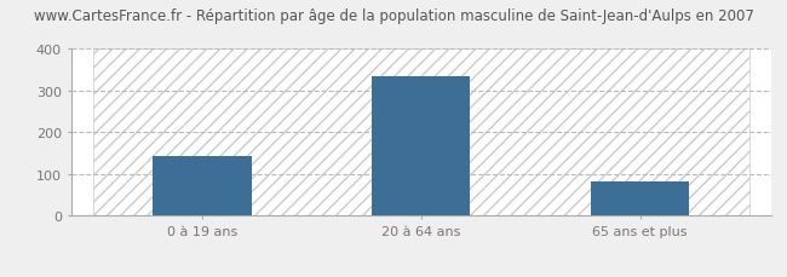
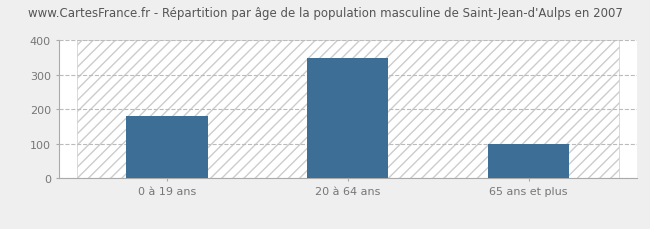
0 à 19 ans: 143 -> 180
20 à 64 ans: 335 -> 350
65 ans et plus: 83 -> 100
